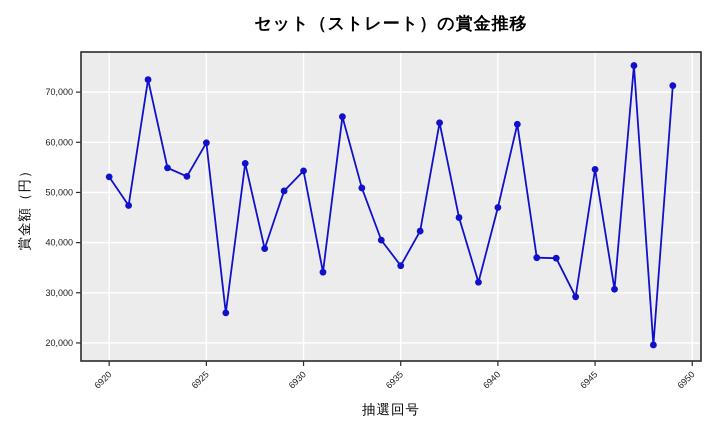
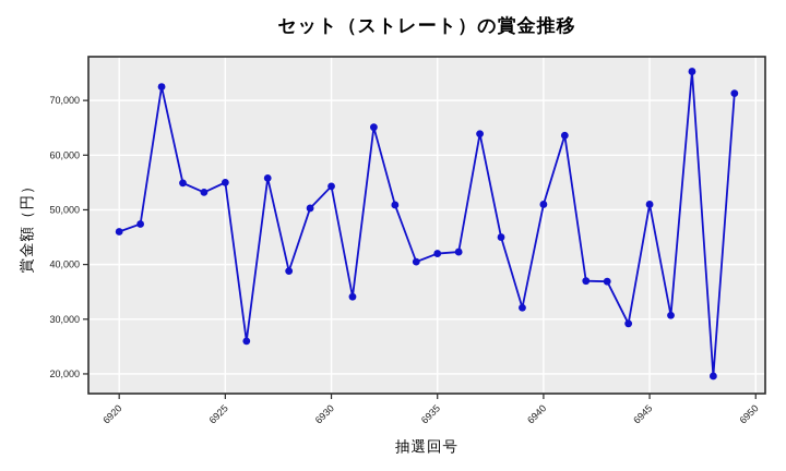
6920: 53000 -> 46000
6925: 60000 -> 55000
6935: 35000 -> 42000
6940: 47000 -> 51000
6945: 55000 -> 51000
